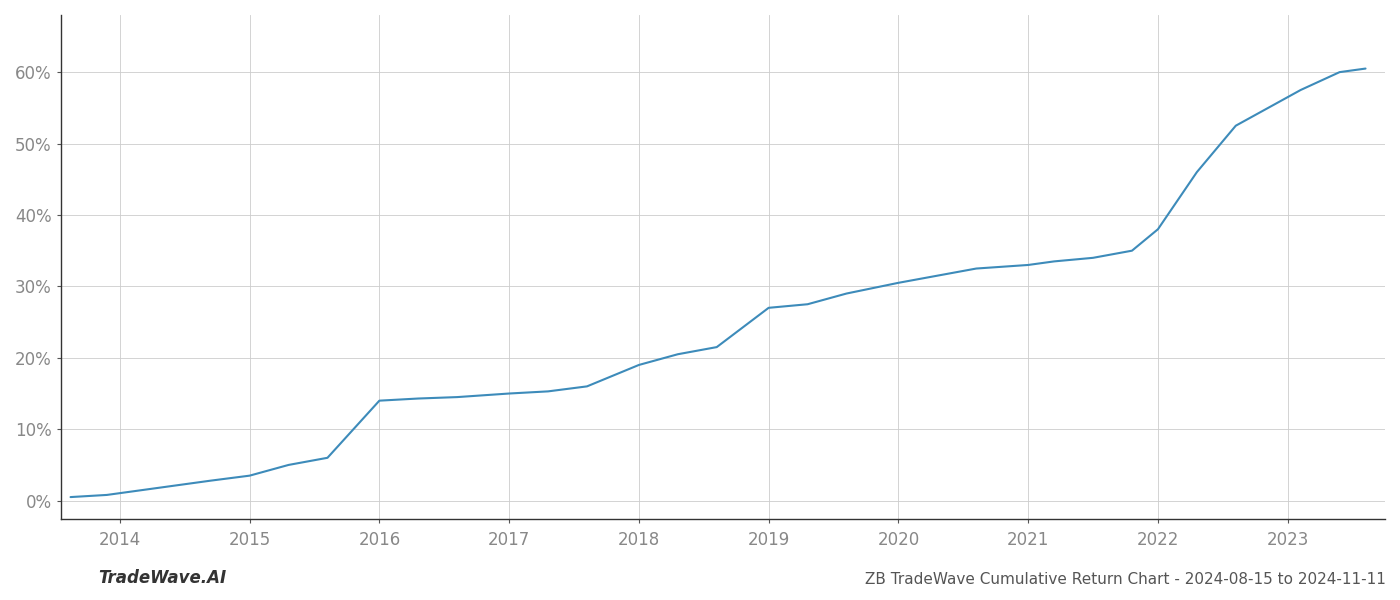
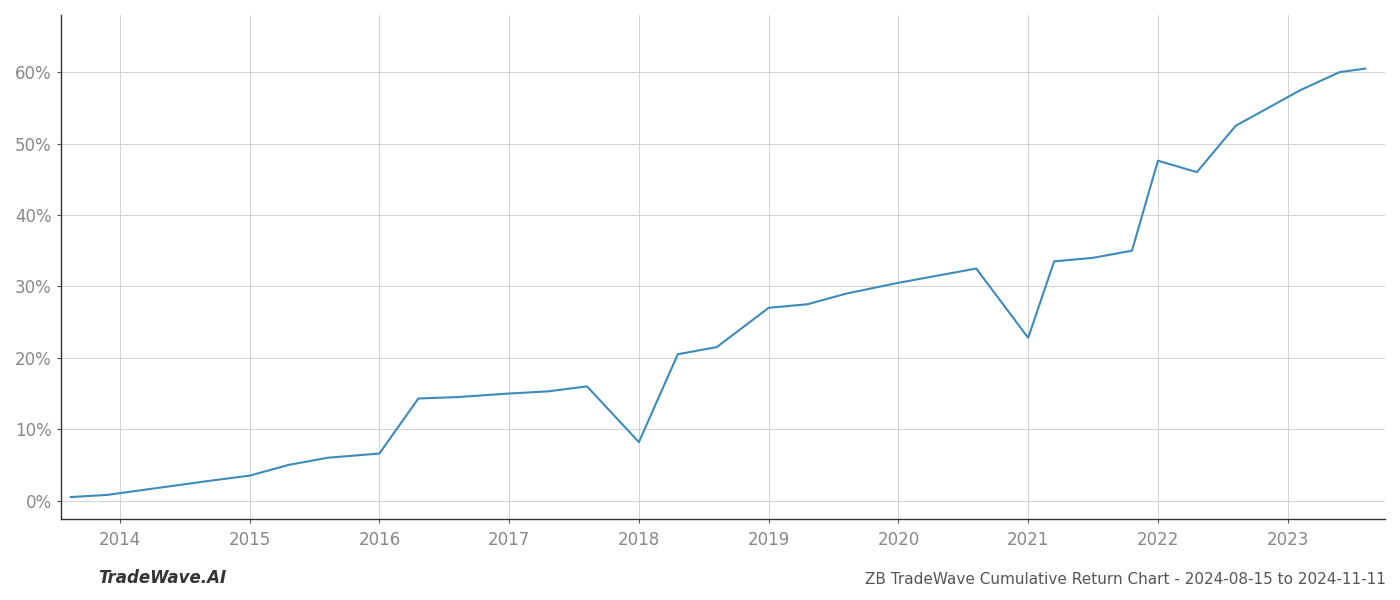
2016: 14.0% -> 6.6%
2018: 19.0% -> 8.2%
2021: 33.0% -> 22.8%
2022: 38.0% -> 47.6%
